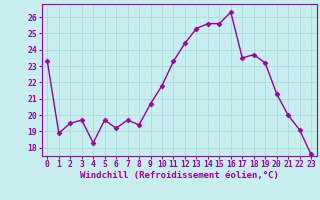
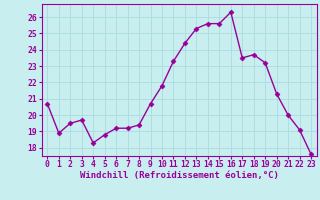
0: 23.3 -> 20.7
5: 19.7 -> 18.8
7: 19.7 -> 19.2
